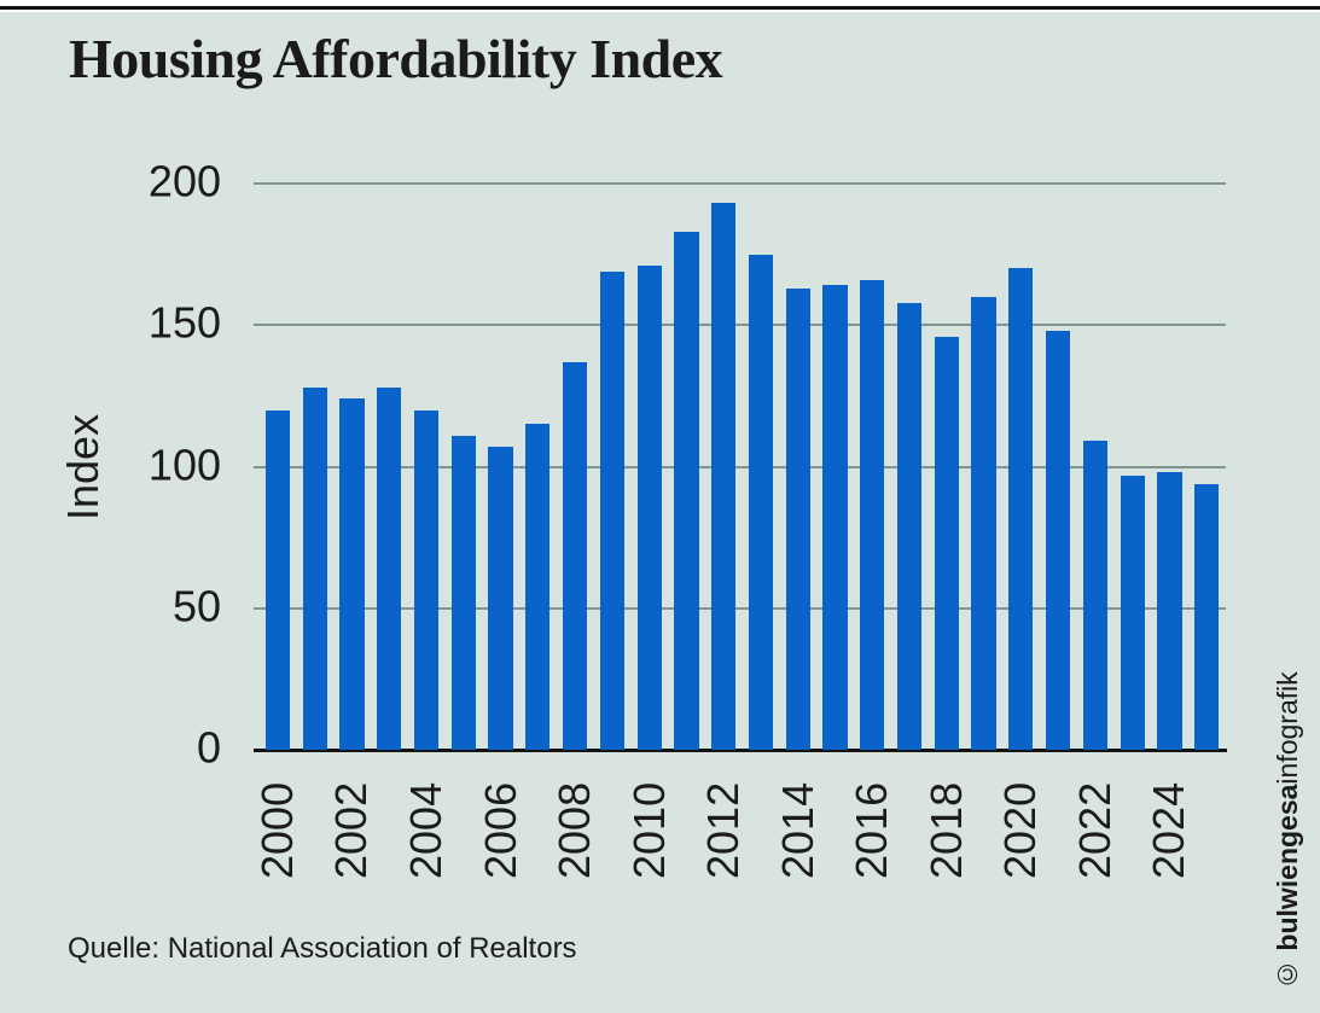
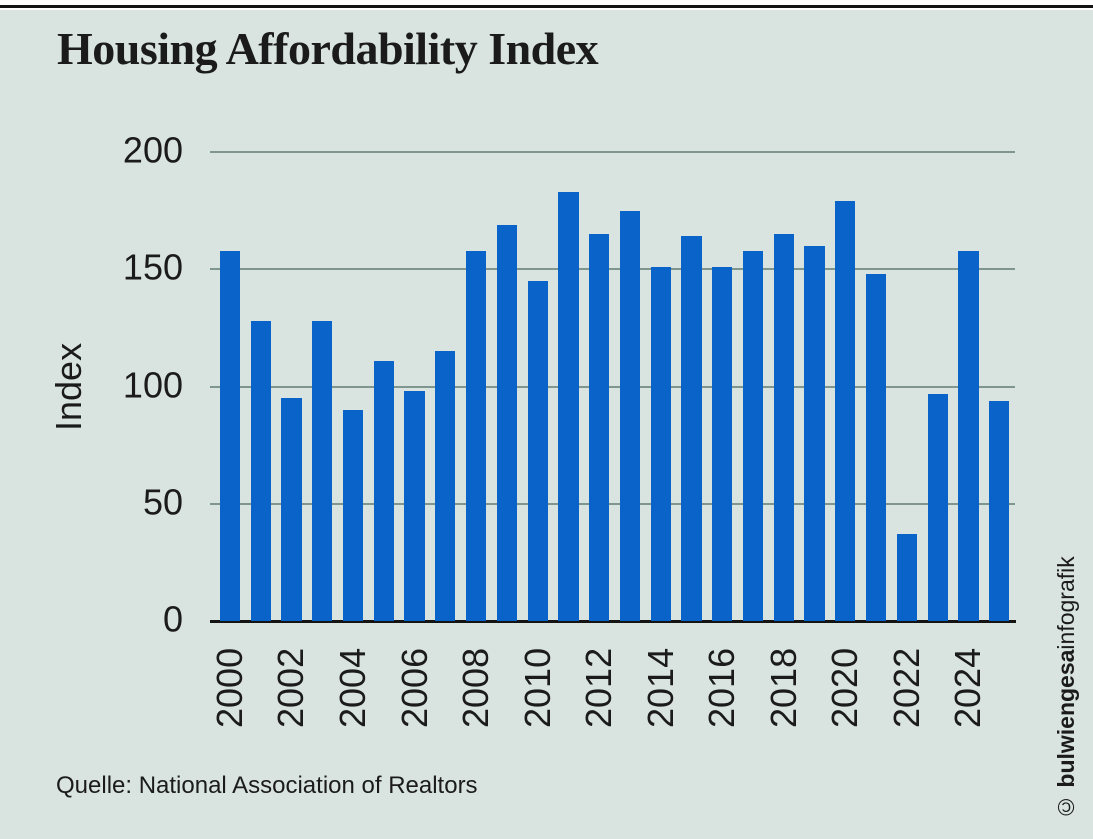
2000: 120 -> 158
2002: 124 -> 95
2004: 120 -> 90
2006: 107 -> 98
2008: 137 -> 158
2010: 171 -> 145
2012: 193 -> 165
2014: 163 -> 151
2016: 166 -> 151
2018: 146 -> 165
2020: 170 -> 179
2022: 109 -> 37
2024: 98 -> 158
